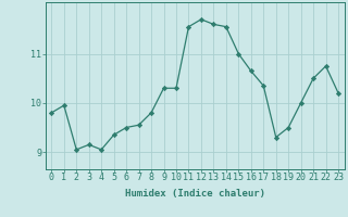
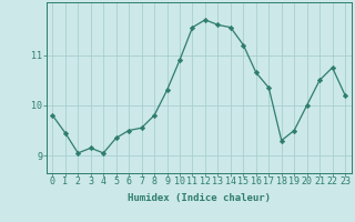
1: 9.95 -> 9.45
10: 10.30 -> 10.90
15: 11.00 -> 11.20
